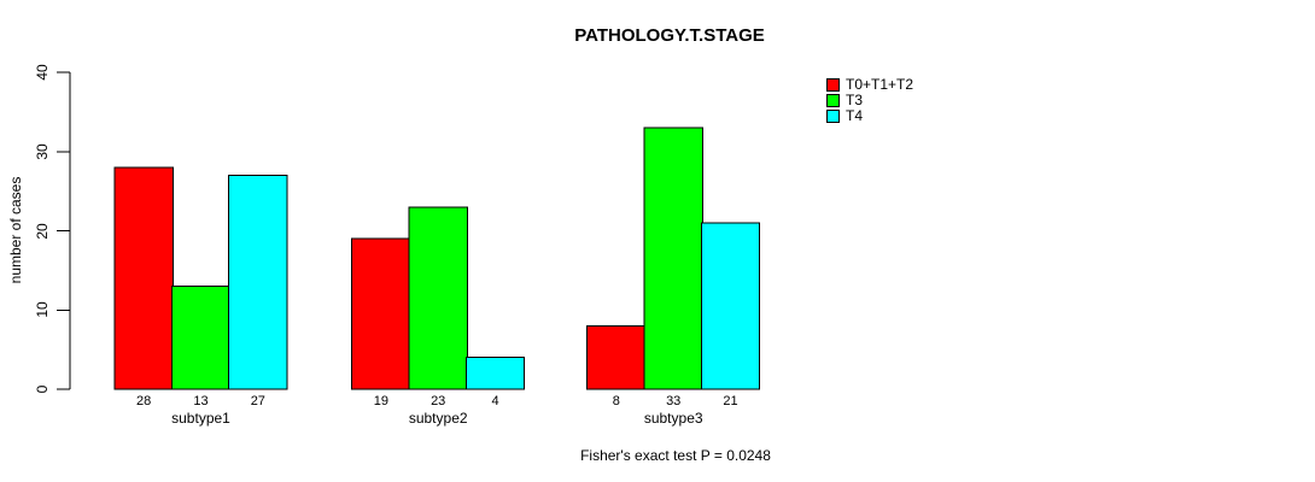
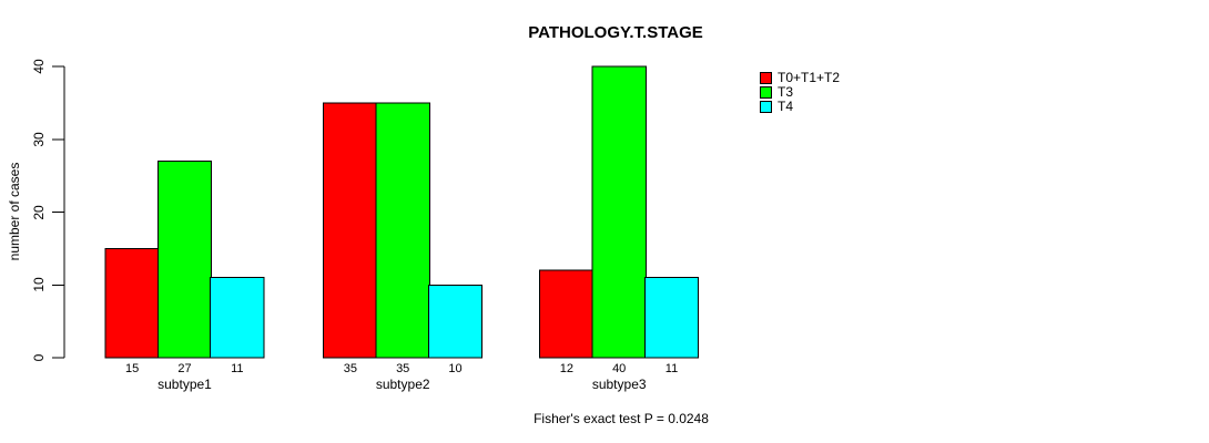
T0+T1+T2/subtype1: 28 -> 15
T3/subtype1: 13 -> 27
T4/subtype1: 27 -> 11
T0+T1+T2/subtype2: 19 -> 35
T3/subtype2: 23 -> 35
T4/subtype2: 4 -> 10
T0+T1+T2/subtype3: 8 -> 12
T3/subtype3: 33 -> 40
T4/subtype3: 21 -> 11
